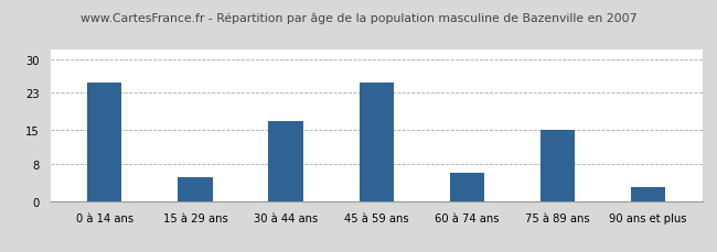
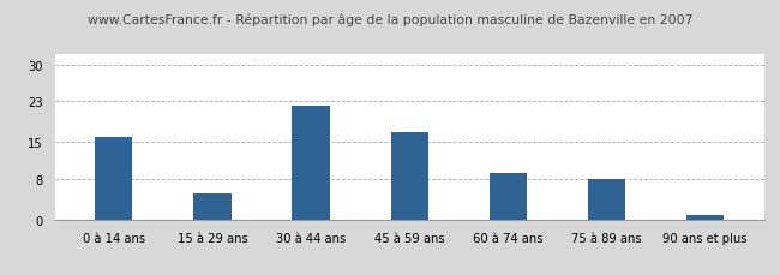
0 à 14 ans: 25 -> 16
30 à 44 ans: 17 -> 22
45 à 59 ans: 25 -> 17
60 à 74 ans: 6 -> 9
75 à 89 ans: 15 -> 8
90 ans et plus: 3 -> 1
